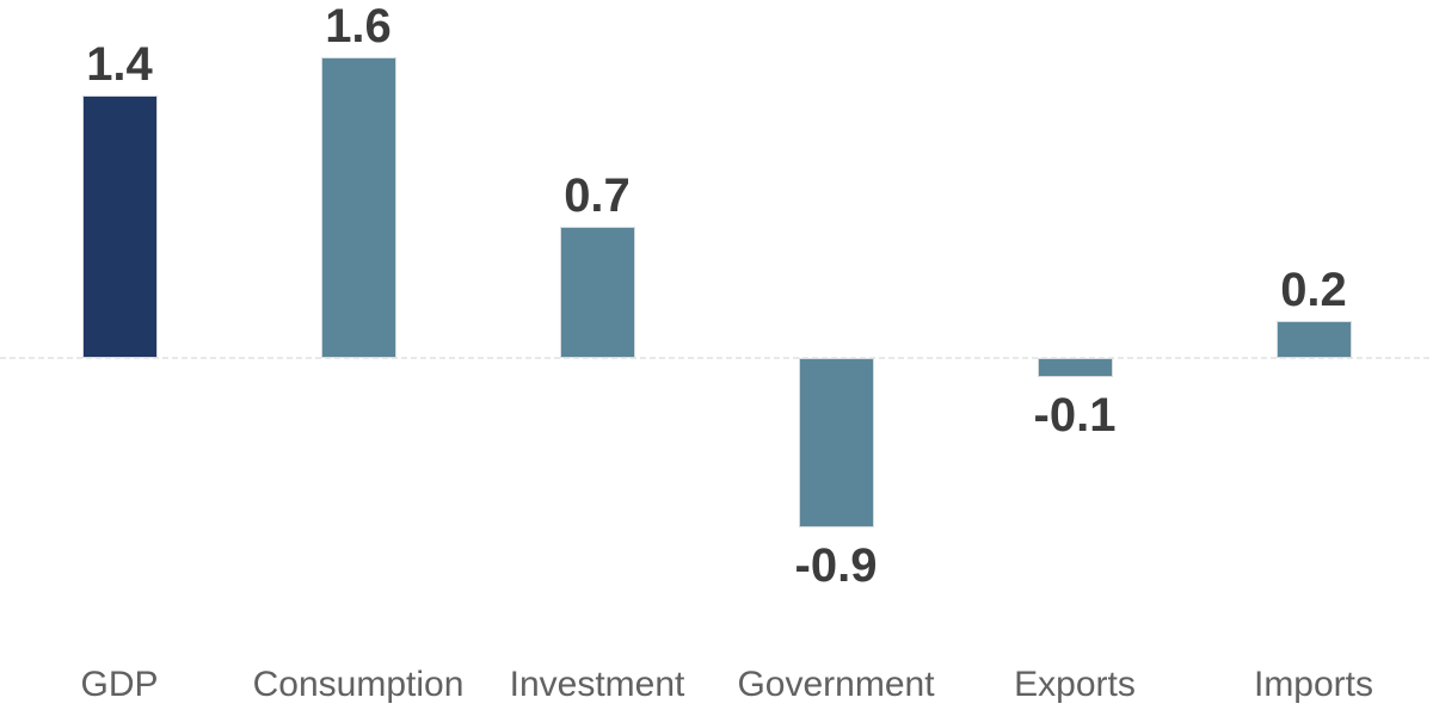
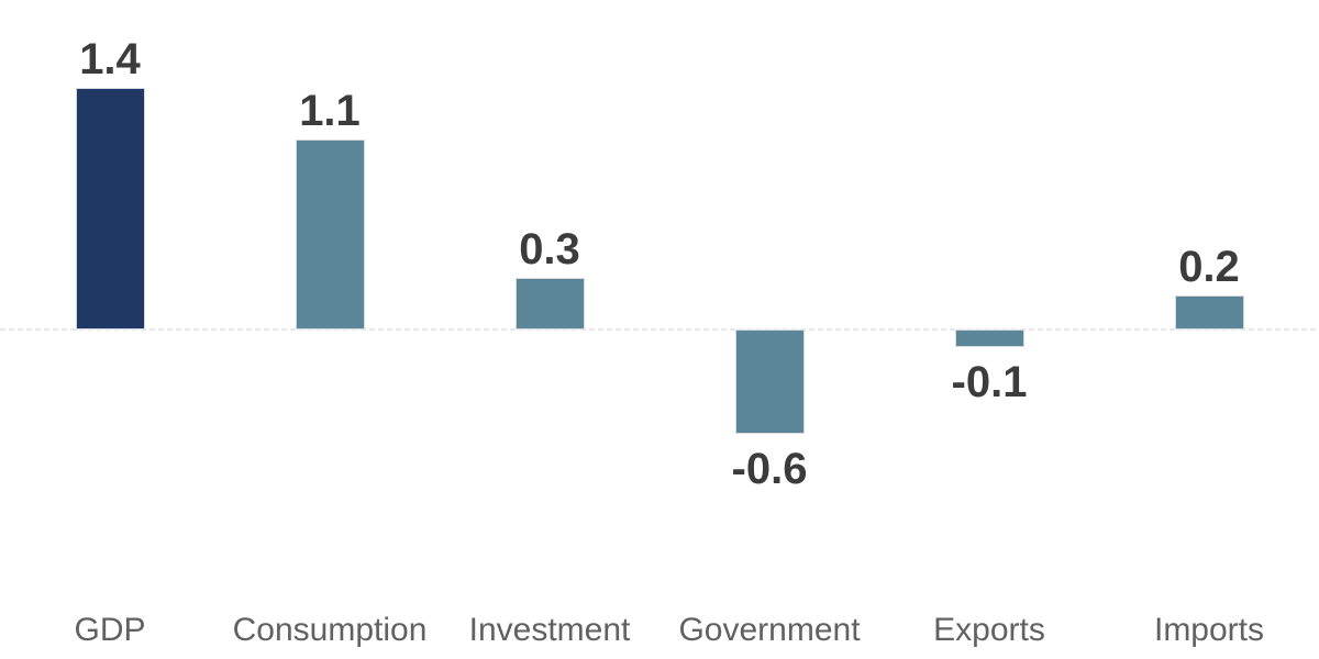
Consumption: 1.6 -> 1.1
Investment: 0.7 -> 0.3
Government: -0.9 -> -0.6
